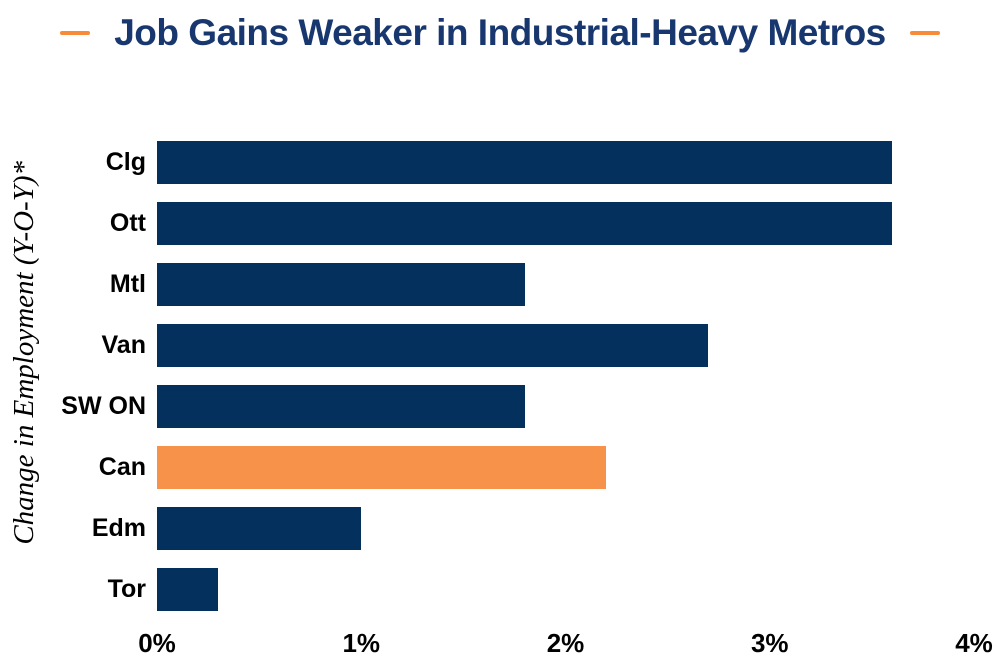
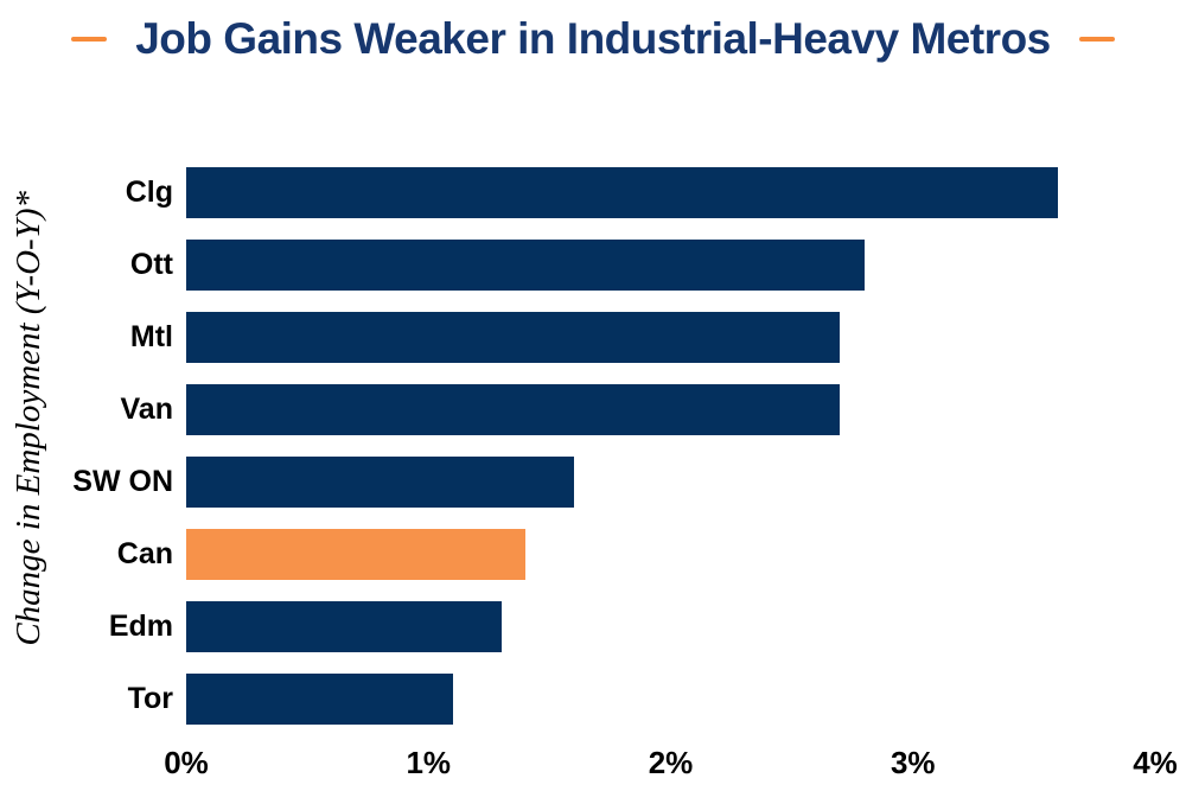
Ott: 3.6% -> 2.8%
Mtl: 1.8% -> 2.7%
SW ON: 1.8% -> 1.6%
Can: 2.2% -> 1.4%
Edm: 1.0% -> 1.3%
Tor: 0.3% -> 1.1%
